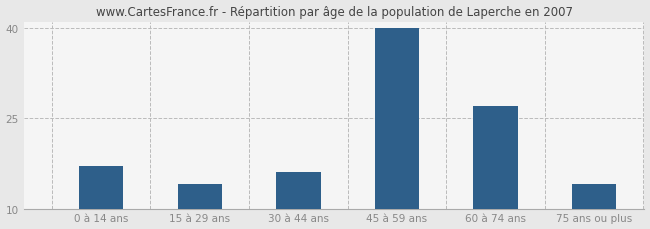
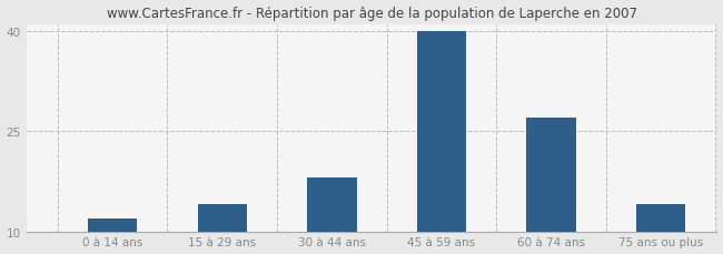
0 à 14 ans: 17 -> 12
30 à 44 ans: 16 -> 18
